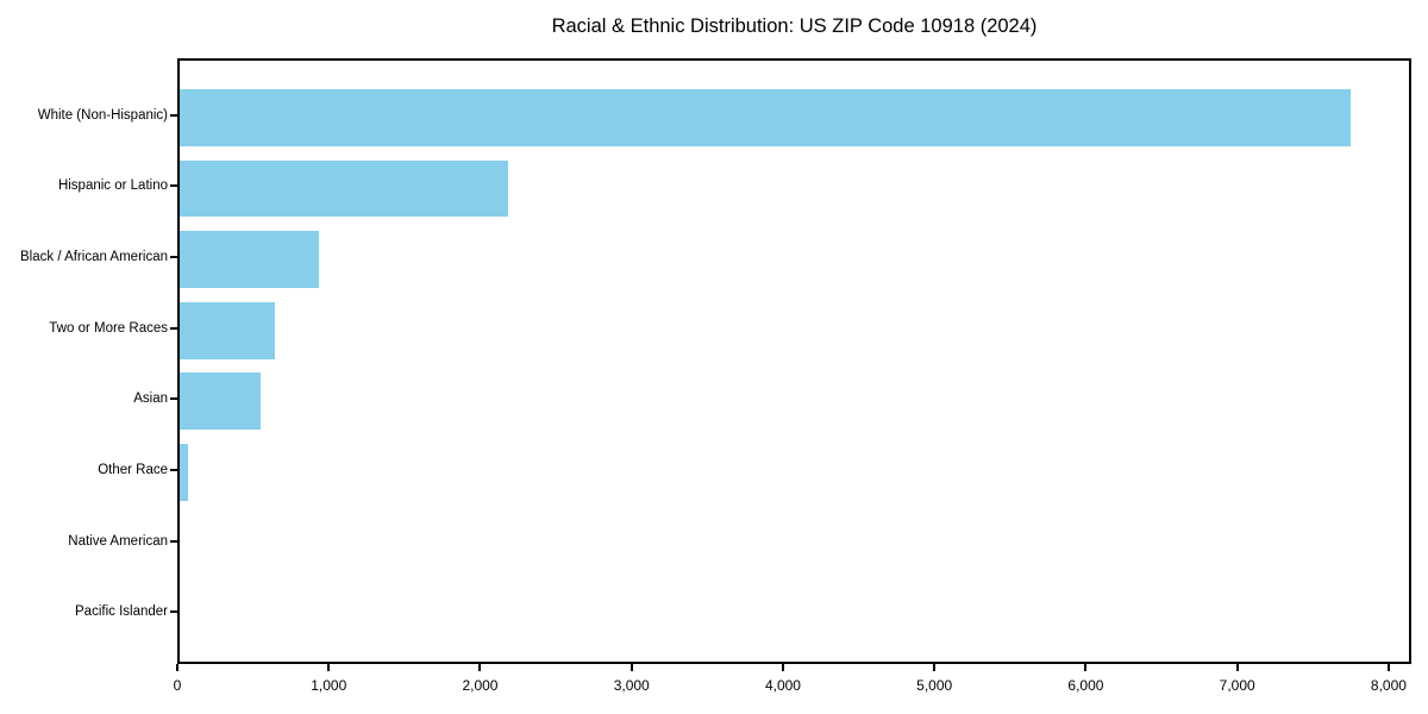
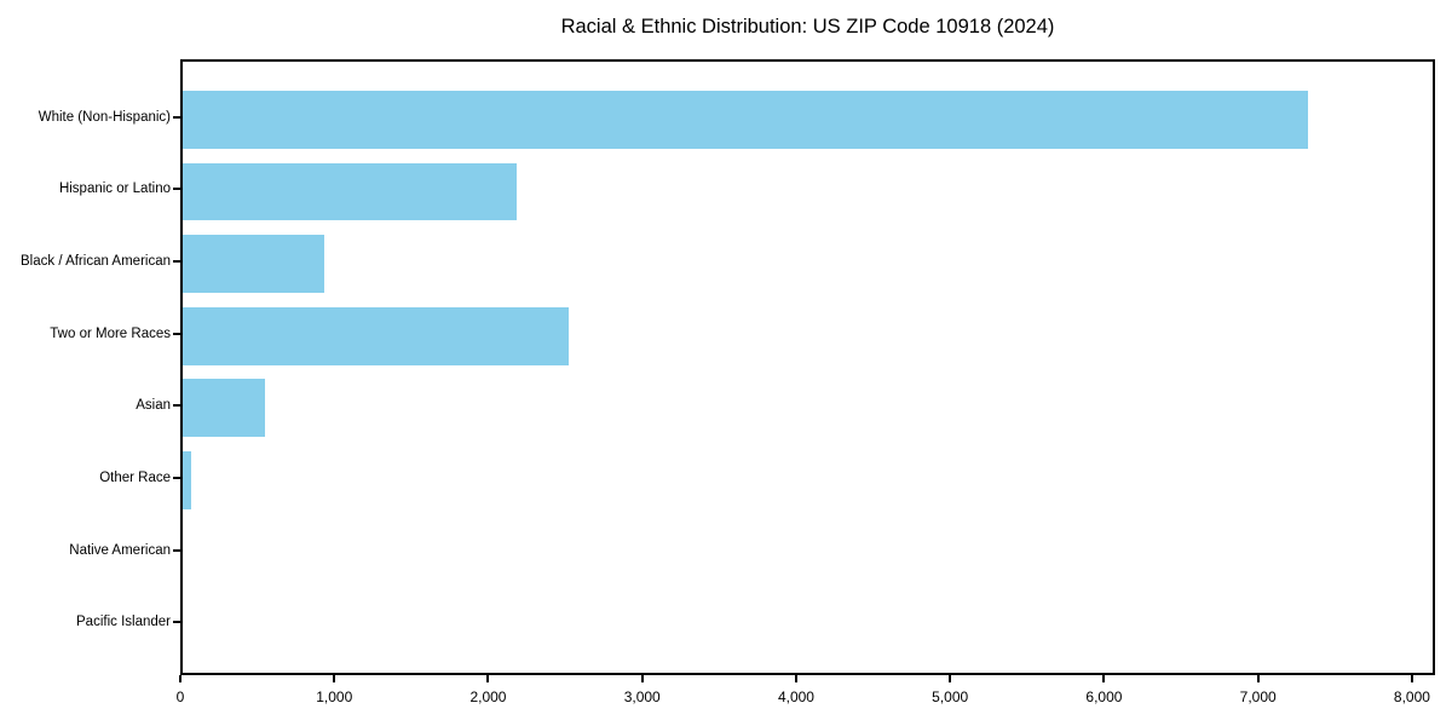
White (Non-Hispanic): 7760 -> 7340
Two or More Races: 630 -> 2520
